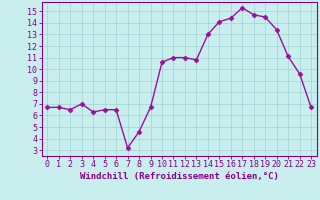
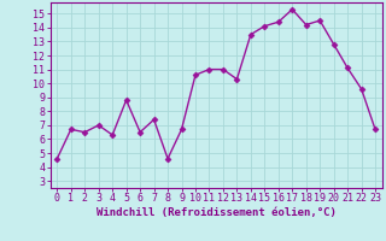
0: 6.7 -> 4.6
5: 6.5 -> 8.8
7: 3.2 -> 7.4
13: 10.8 -> 10.3
14: 13.0 -> 13.5
18: 14.7 -> 14.2
20: 13.4 -> 12.8
